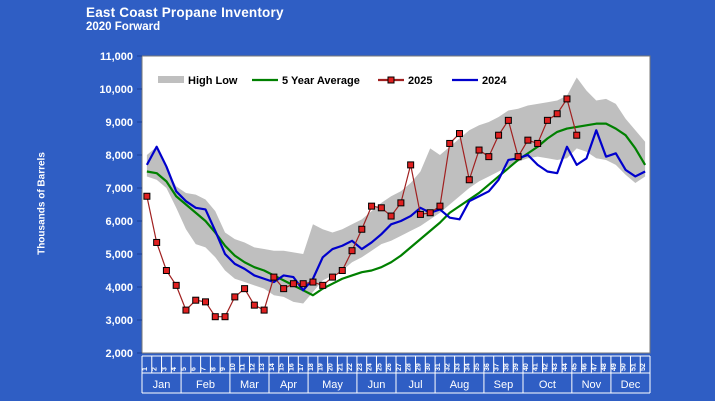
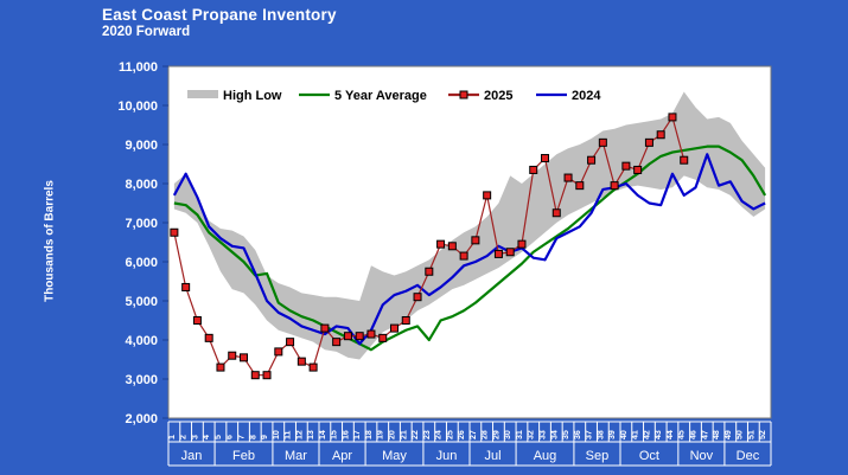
5 Year Average/9: 5200 -> 5700
5 Year Average/23: 4400 -> 4000
